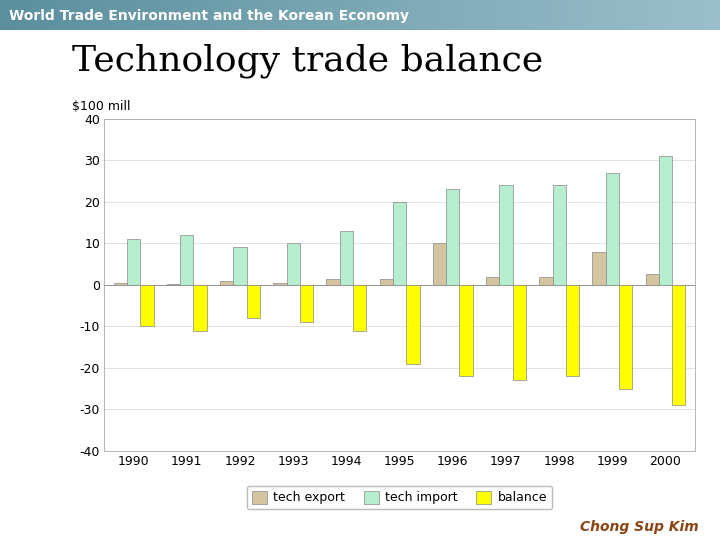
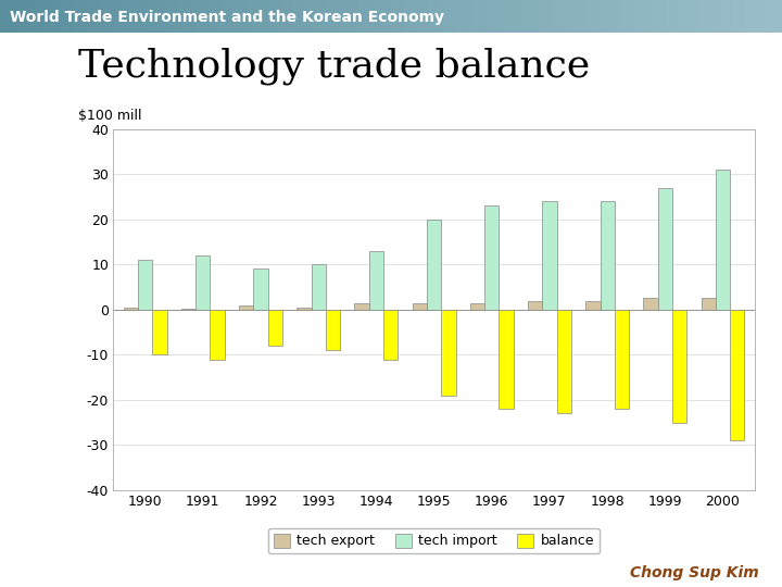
tech export/1996: 10.0 -> 1.5
tech export/1999: 8.0 -> 2.5
